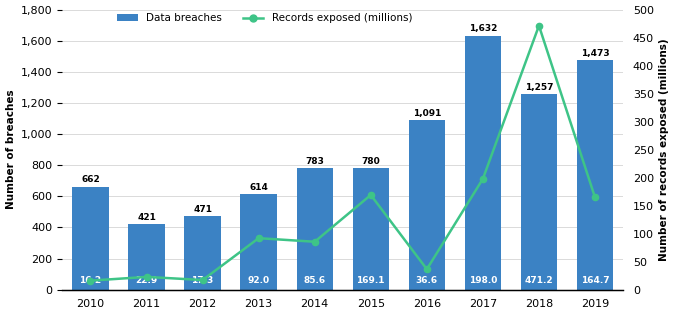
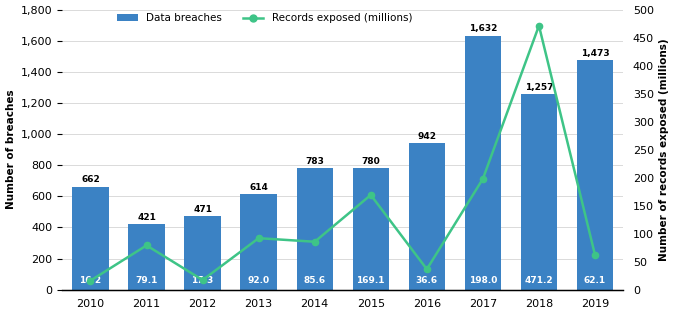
Records exposed (millions)/2011: 22.9 -> 79.1
Data breaches/2016: 1,091 -> 942
Records exposed (millions)/2019: 164.7 -> 62.1
